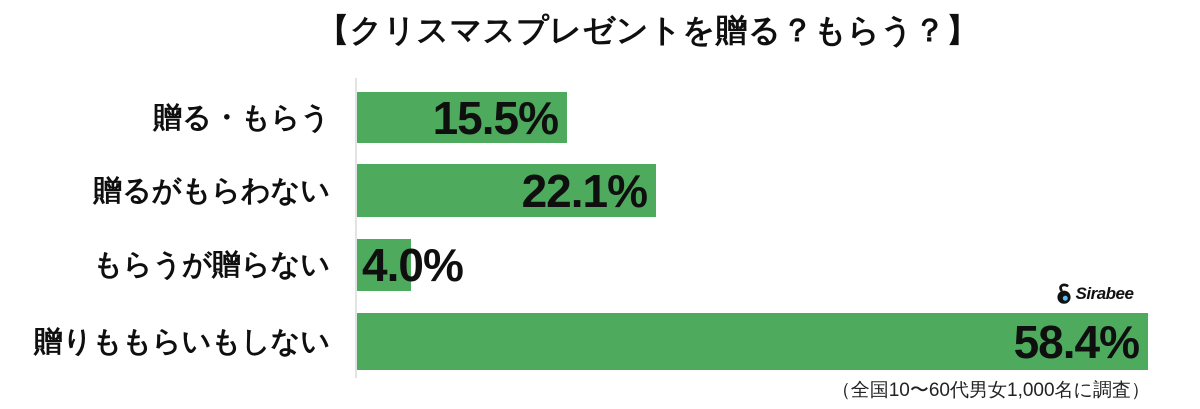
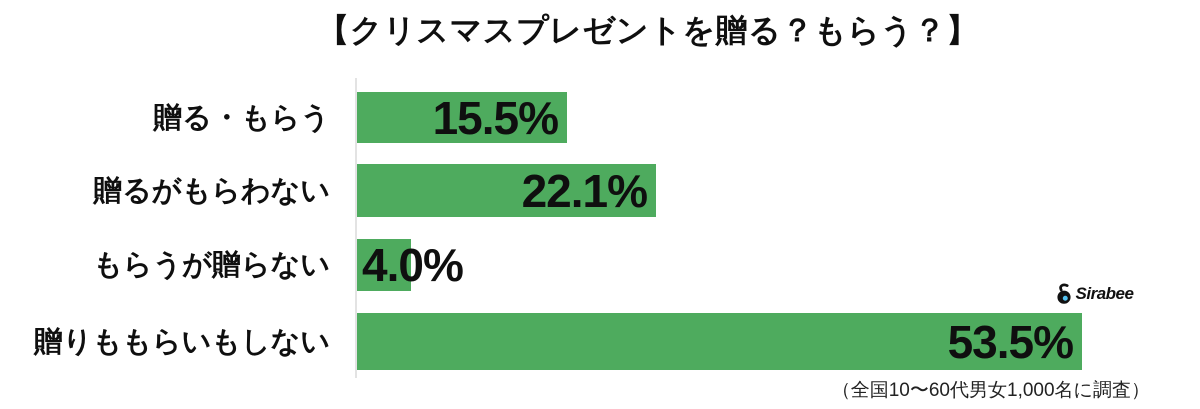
贈りももらいもしない: 58.4% -> 53.5%
